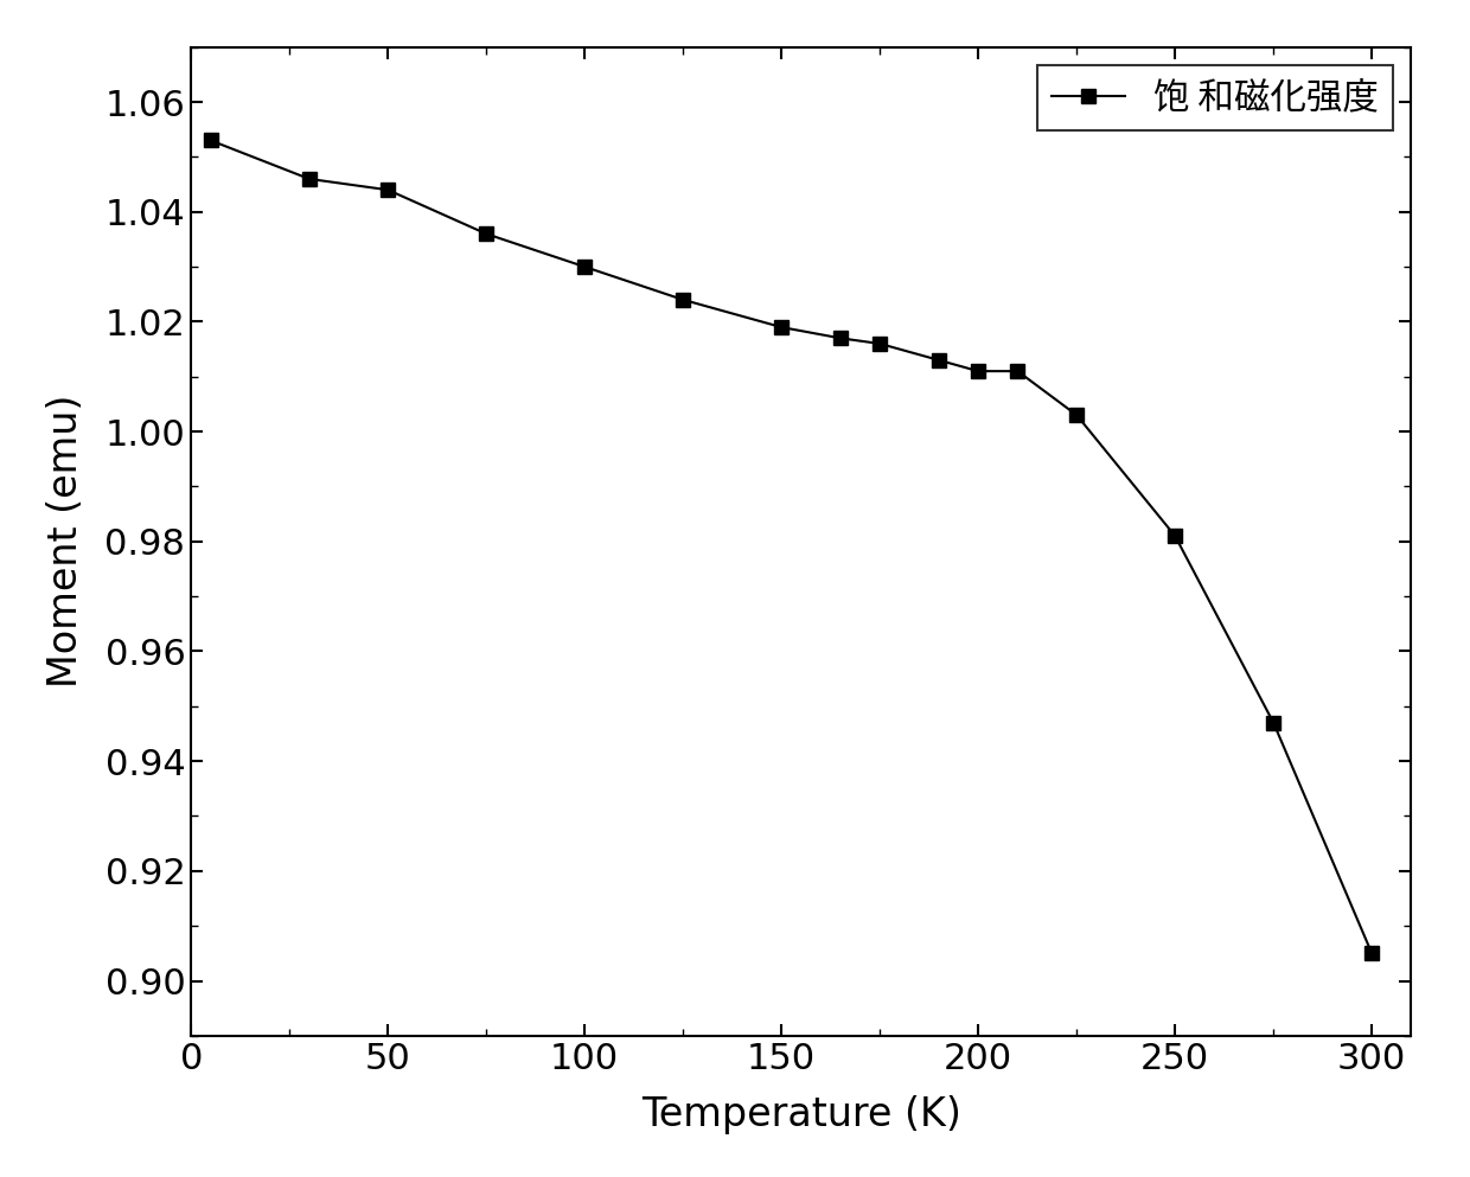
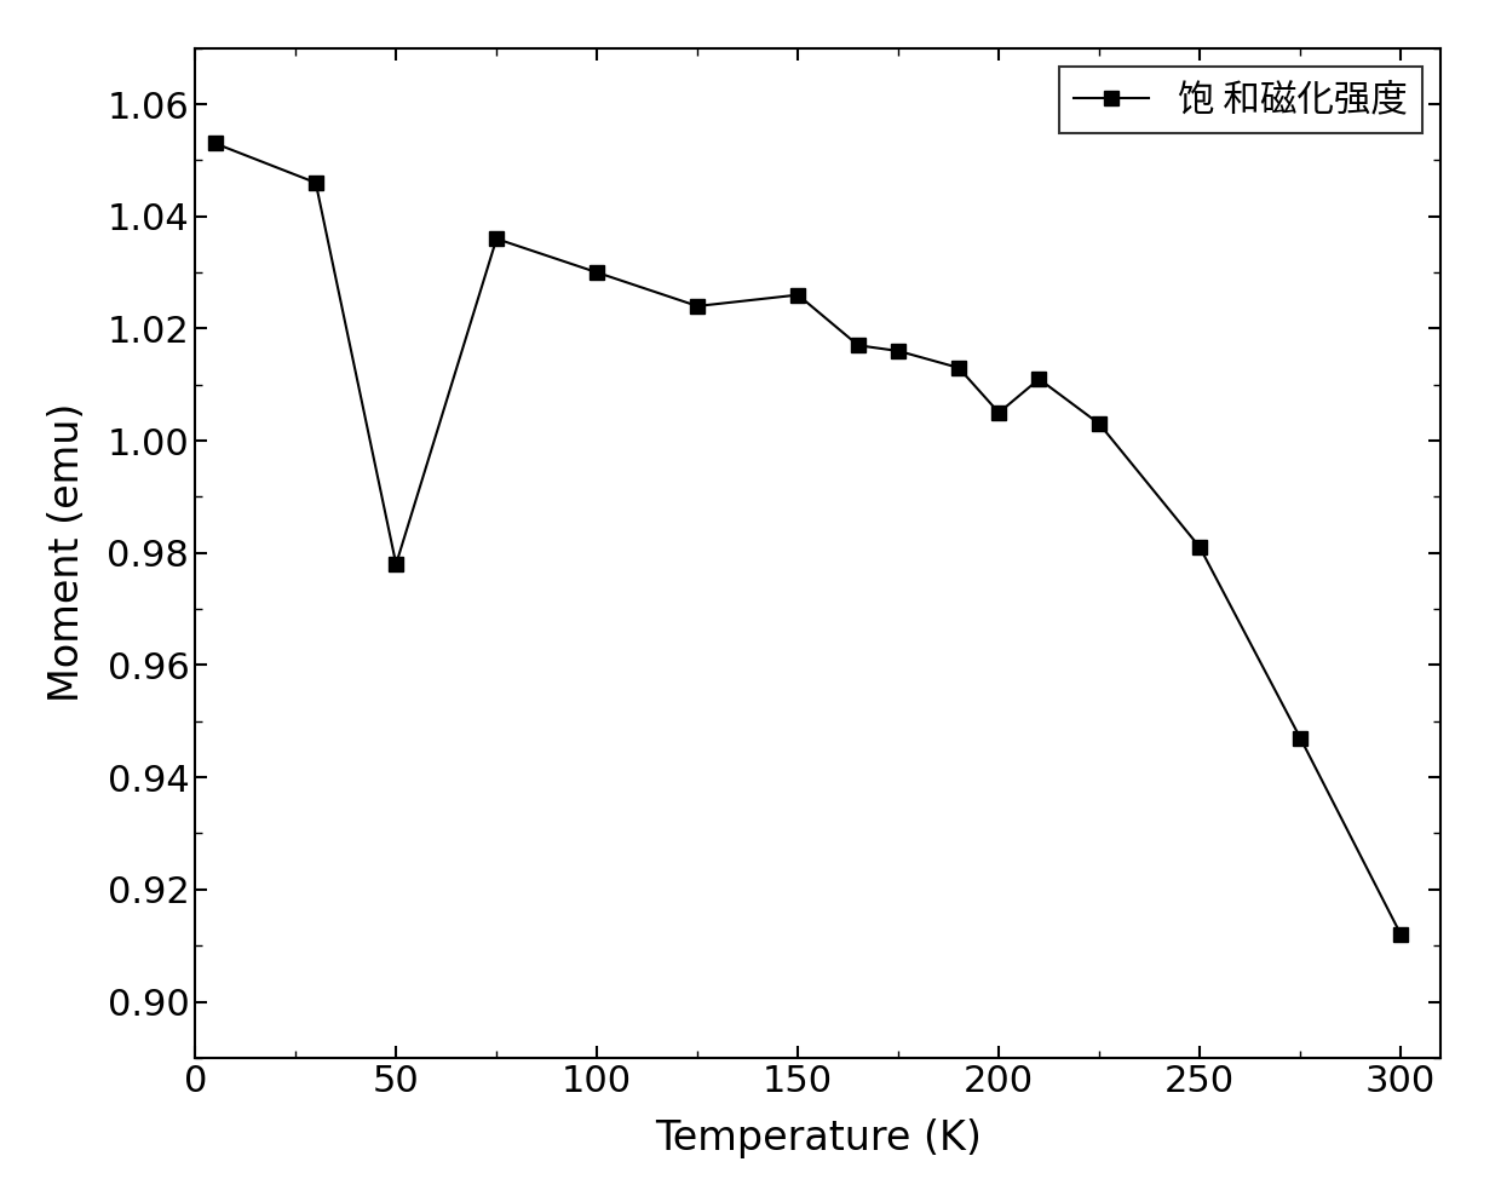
50: 1.044 -> 0.978
150: 1.019 -> 1.026
200: 1.011 -> 1.005
300: 0.905 -> 0.912
